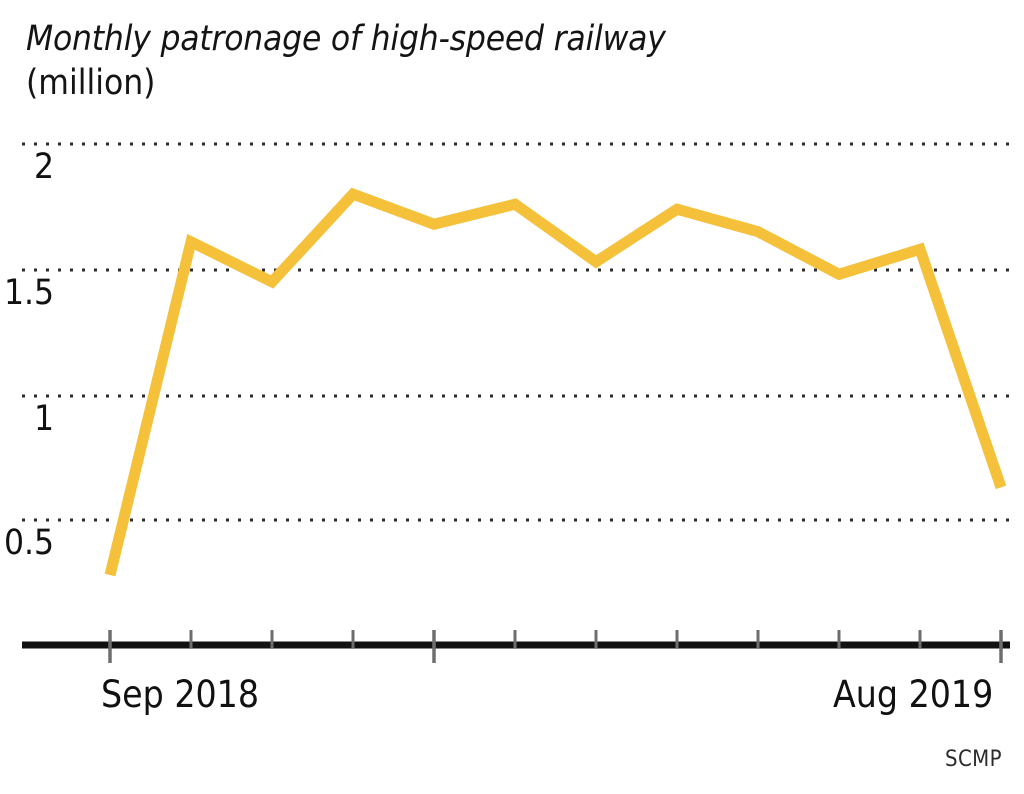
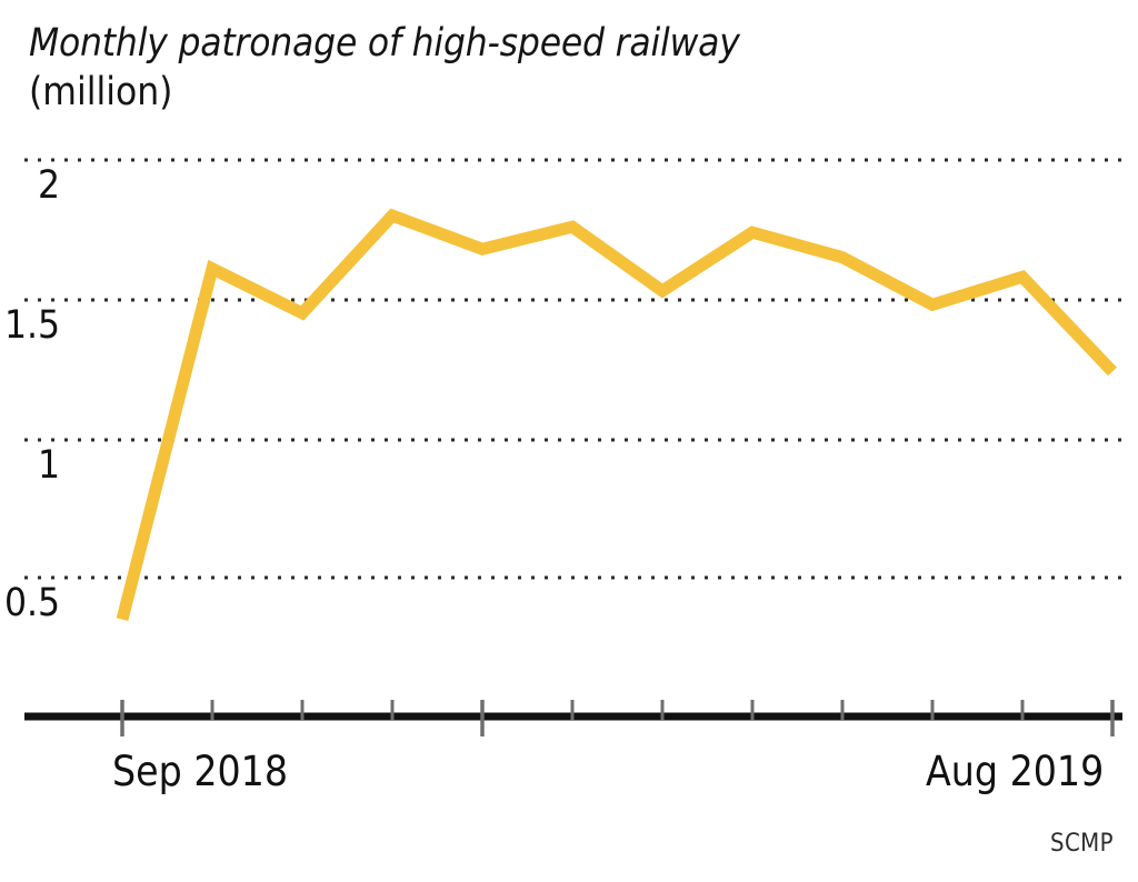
Sep 2018: 0.28 -> 0.35
Aug 2019: 0.63 -> 1.24
